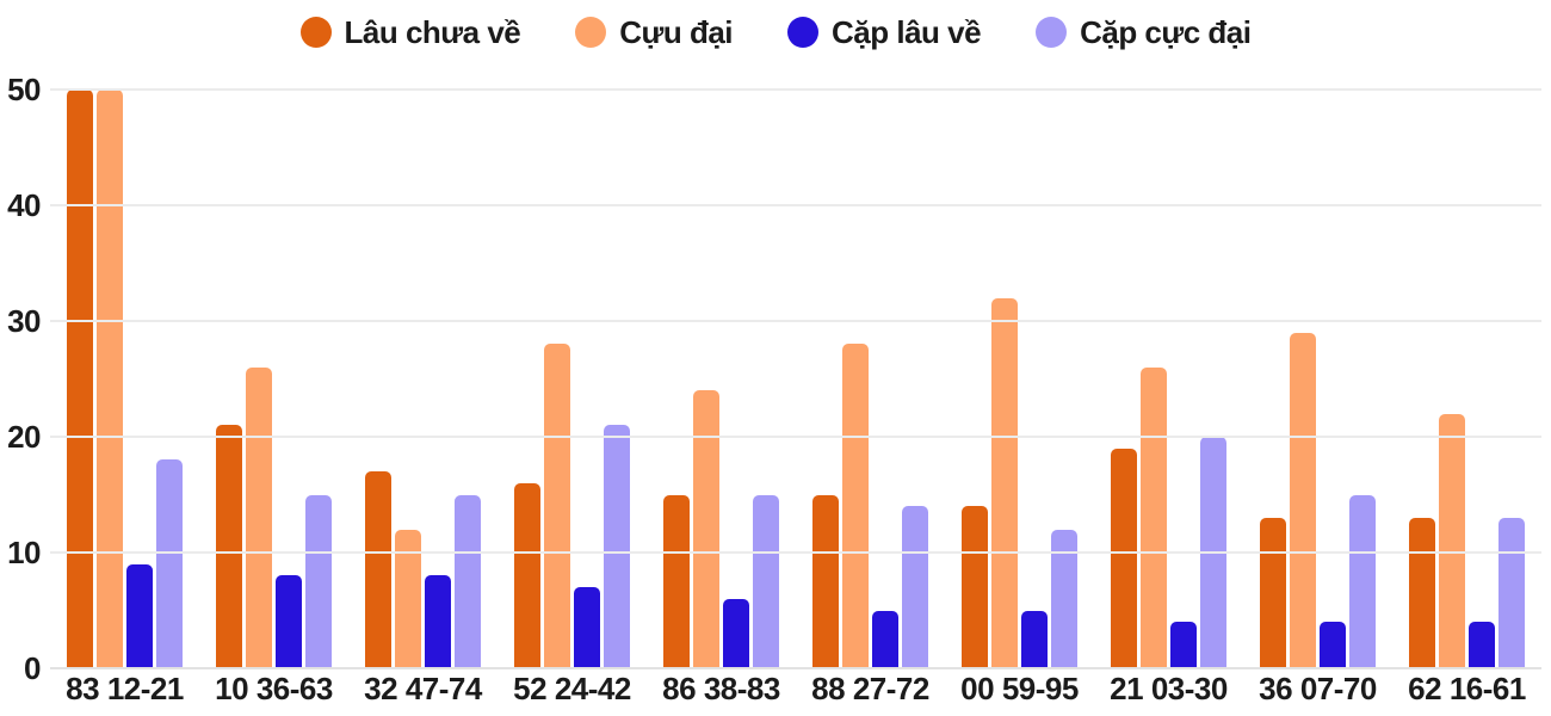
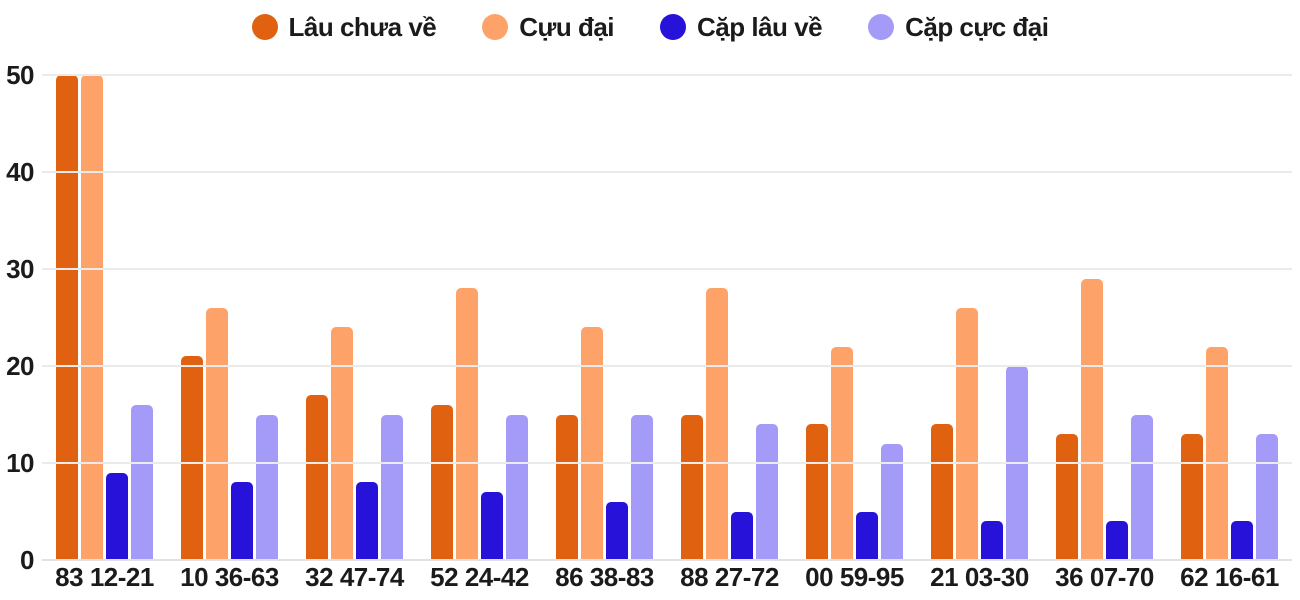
Cặp cực đại/83 12-21: 18 -> 16
Cựu đại/32 47-74: 12 -> 24
Cặp cực đại/52 24-42: 21 -> 15
Cựu đại/00 59-95: 32 -> 22
Lâu chưa về/21 03-30: 19 -> 14
